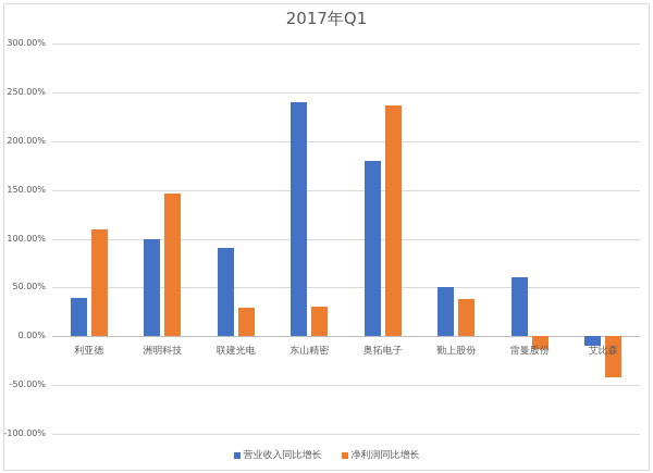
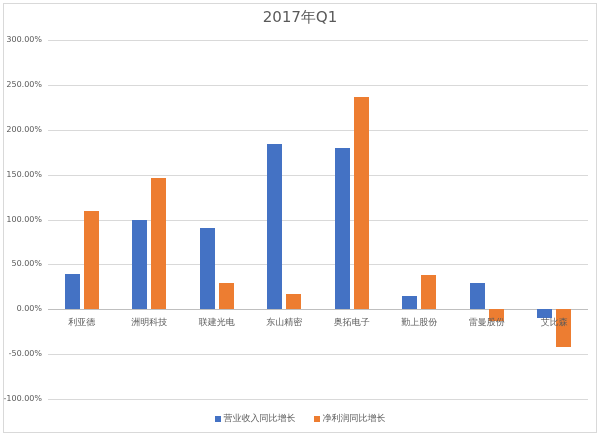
营业收入同比增长/东山精密: 240% -> 180%
净利润同比增长/东山精密: 30% -> 20%
营业收入同比增长/勤上股份: 50% -> 10%
营业收入同比增长/雷曼股份: 60% -> 30%
